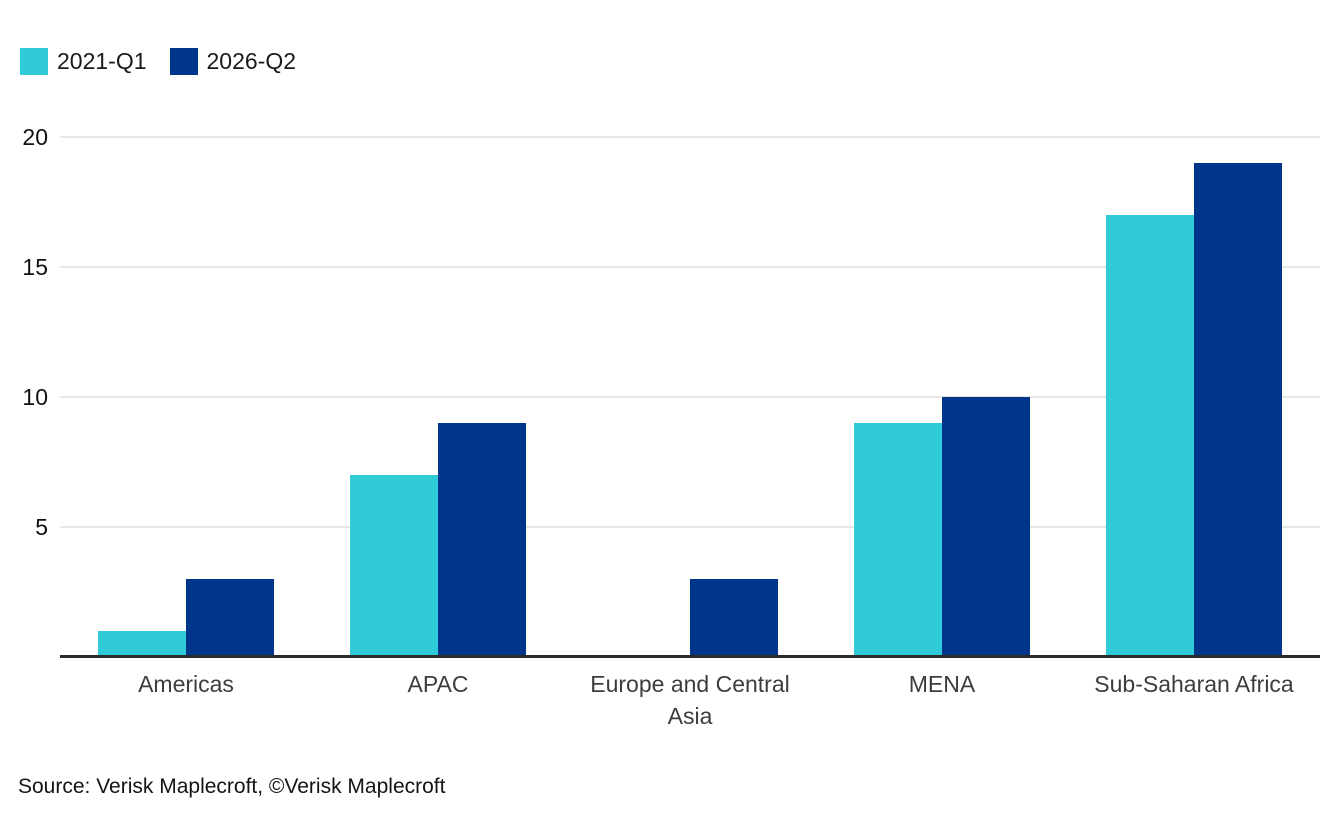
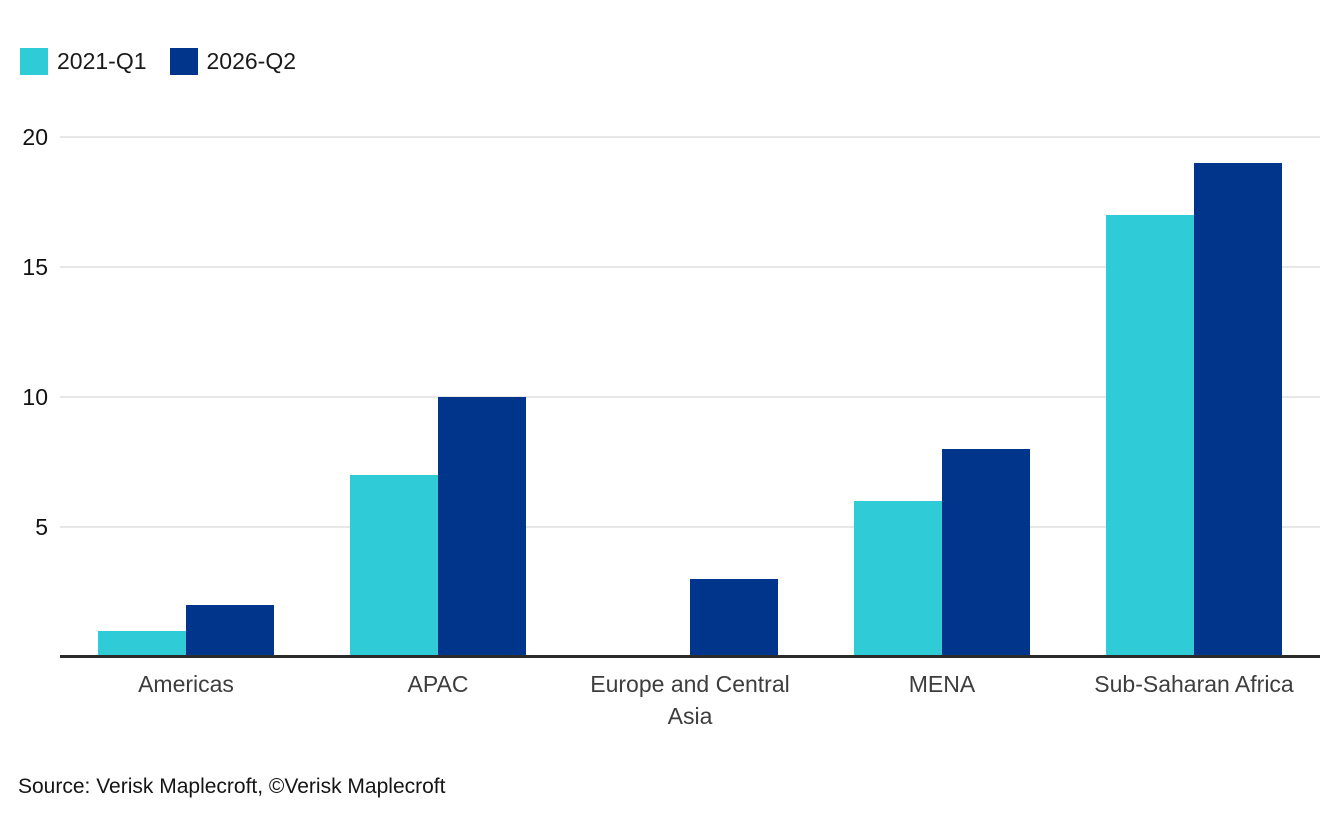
2026-Q2/Americas: 3 -> 2
2026-Q2/APAC: 9 -> 10
2021-Q1/MENA: 9 -> 6
2026-Q2/MENA: 10 -> 8
